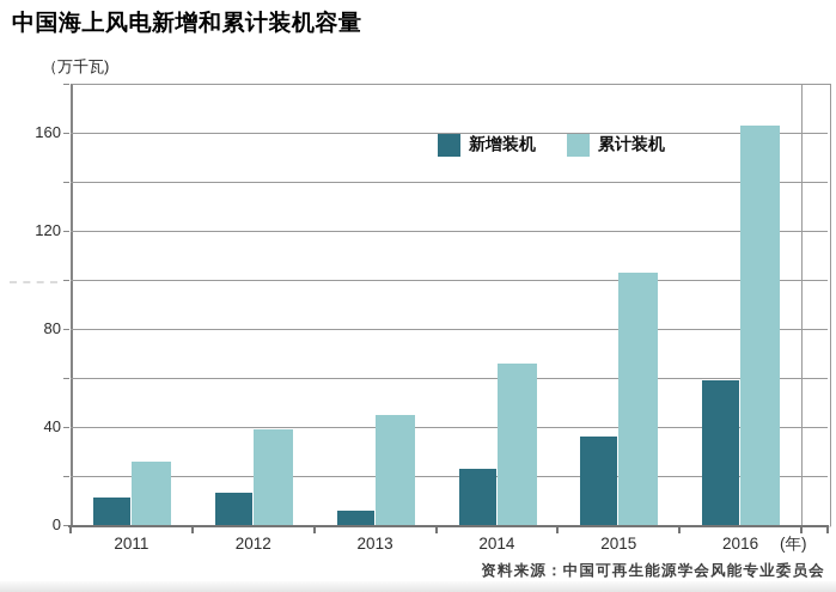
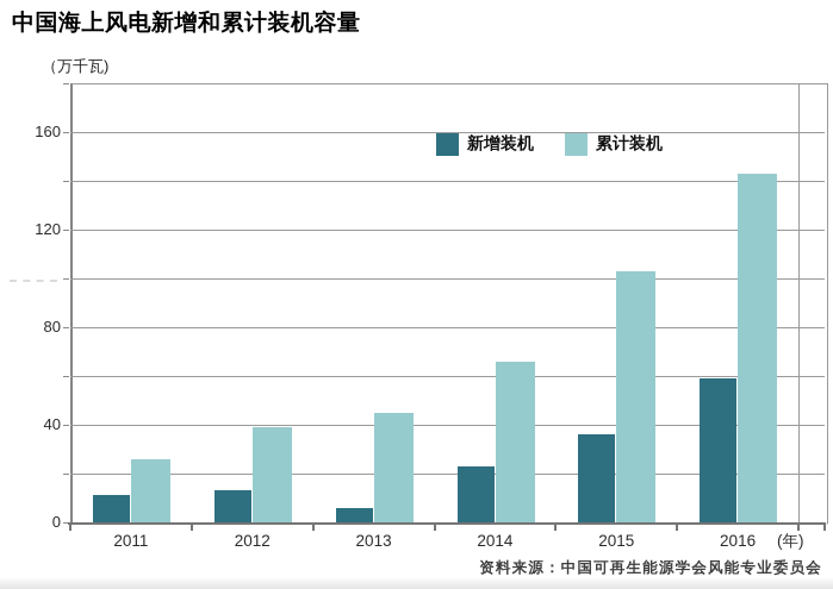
累计装机/2016: 163 -> 143
